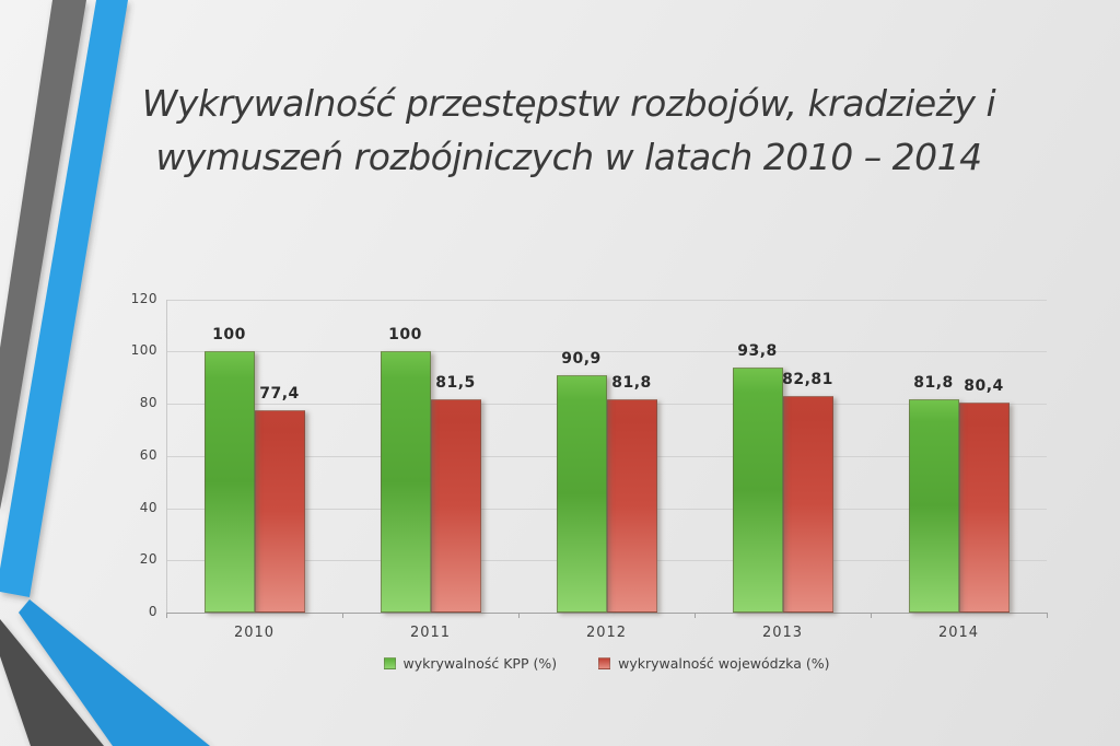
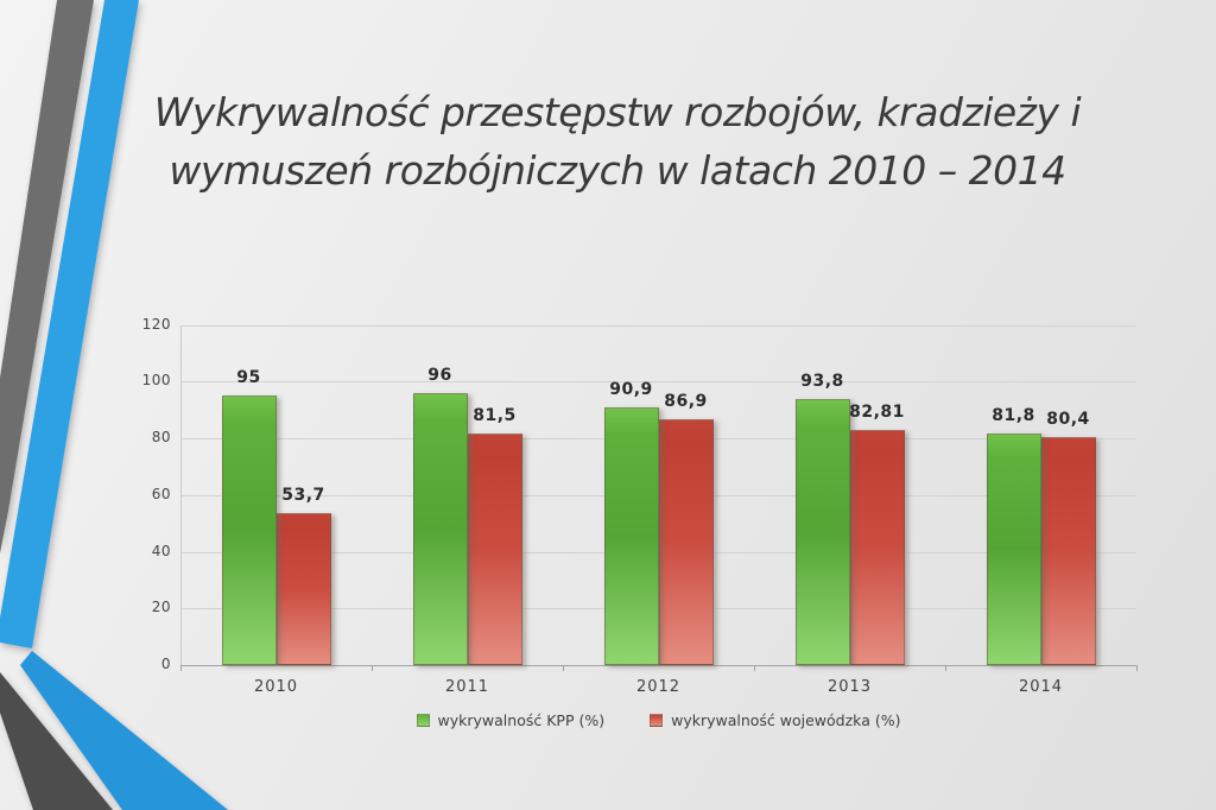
wykrywalność KPP (%)/2010: 100 -> 95
wykrywalność wojewódzka (%)/2010: 77,4 -> 53,7
wykrywalność KPP (%)/2011: 100 -> 96
wykrywalność wojewódzka (%)/2012: 81,8 -> 86,9
